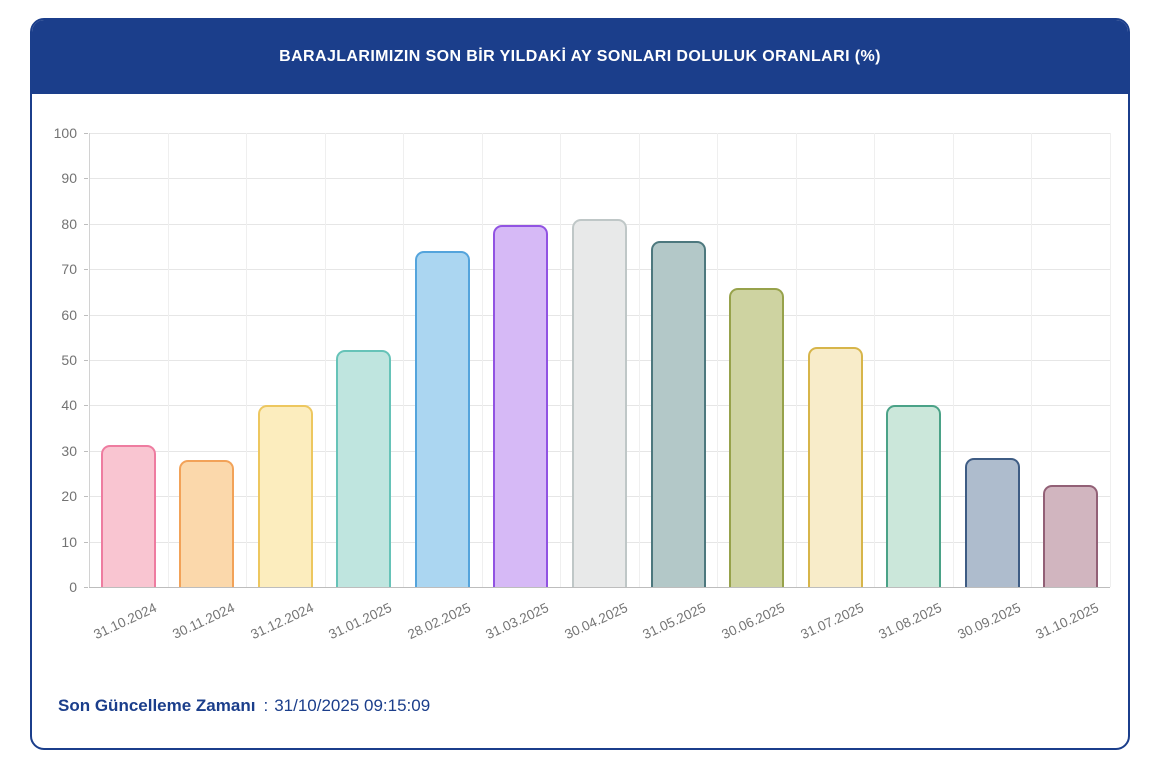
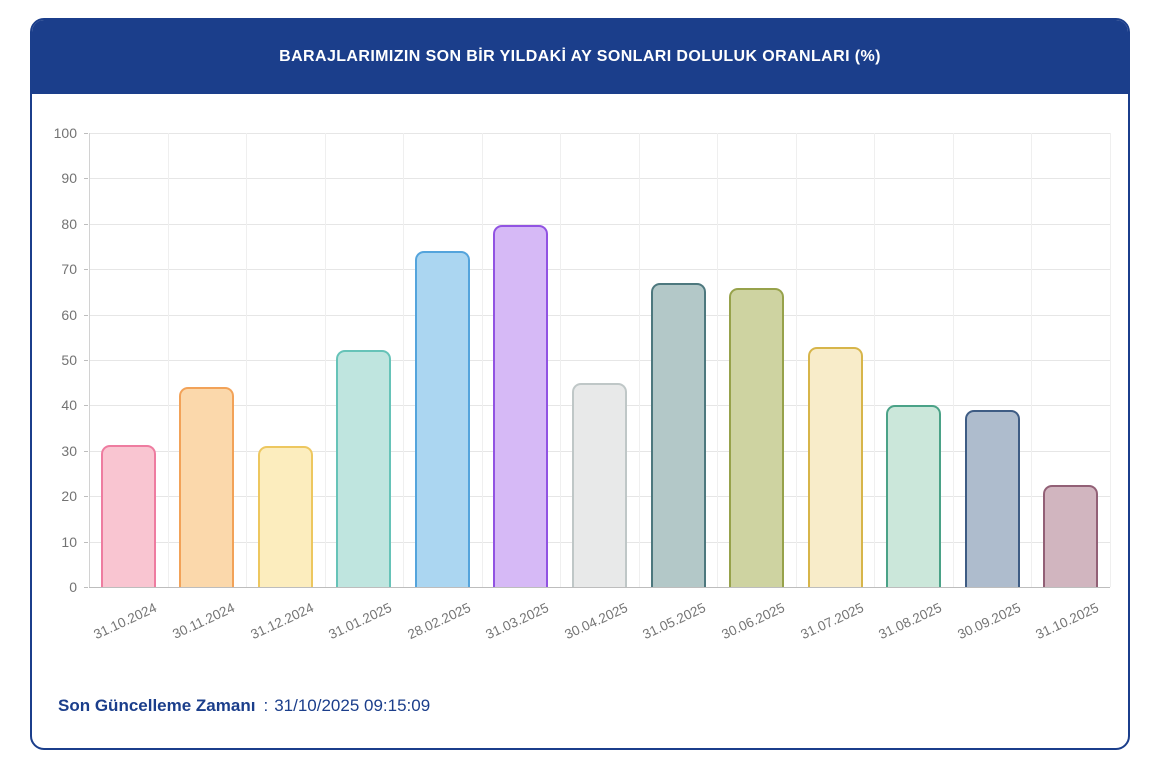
30.11.2024: 28 -> 44
31.12.2024: 40 -> 31
30.04.2025: 81 -> 45
31.05.2025: 76 -> 67
30.09.2025: 28 -> 39
